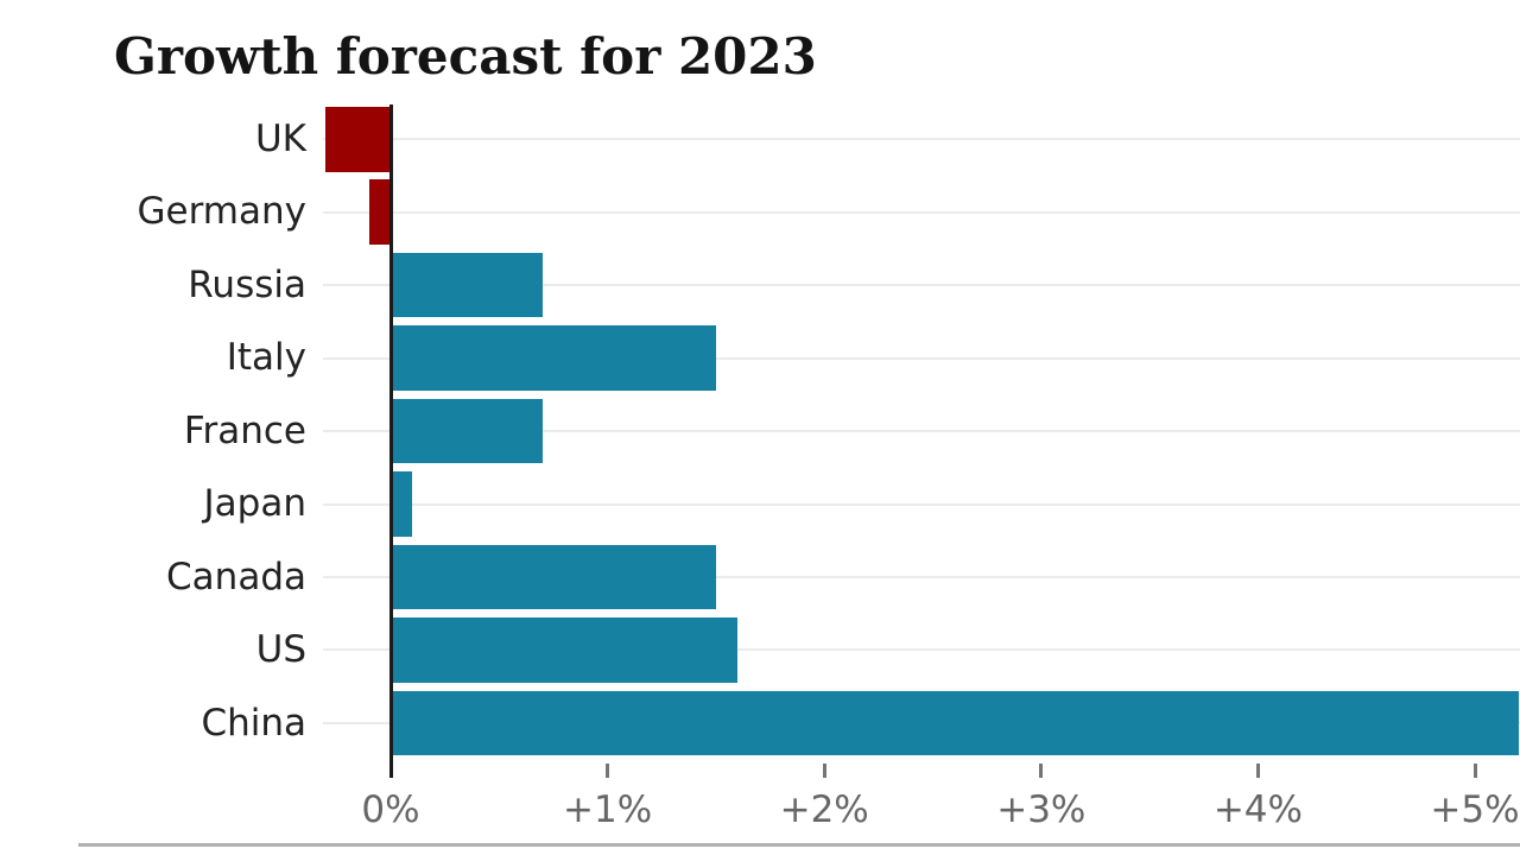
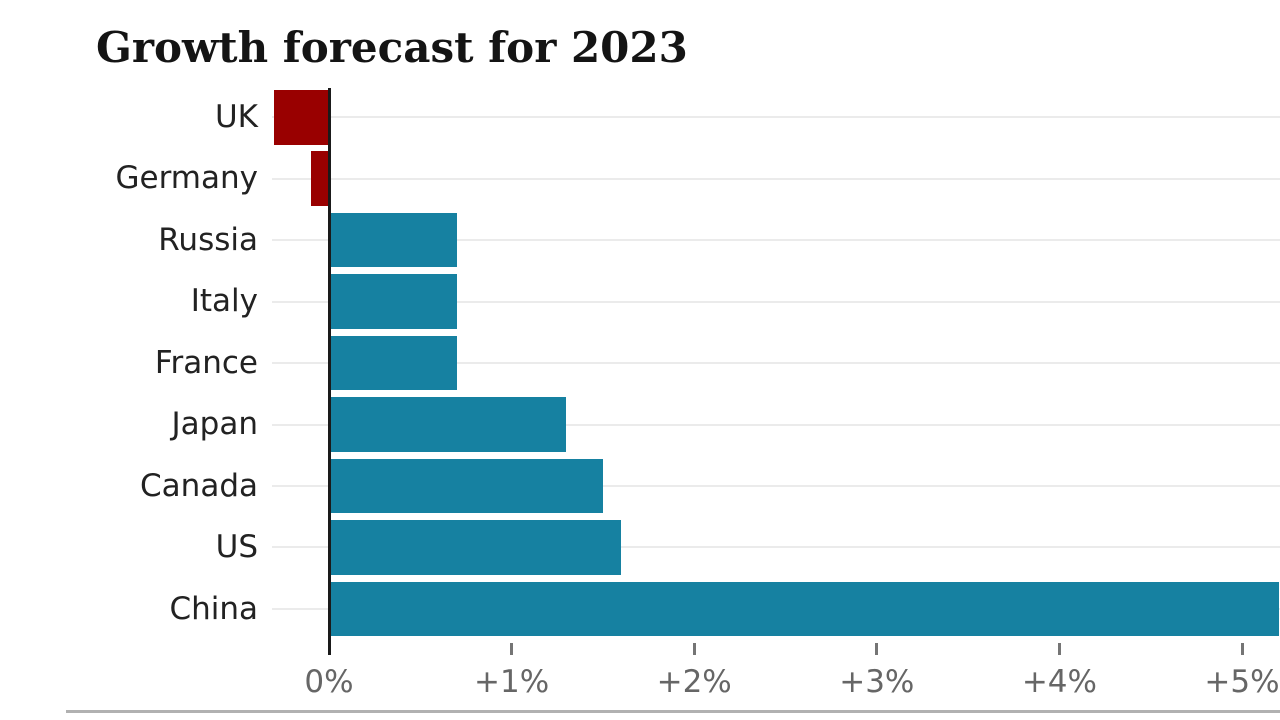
Italy: 1.5% -> 0.7%
Japan: 0.1% -> 1.3%
